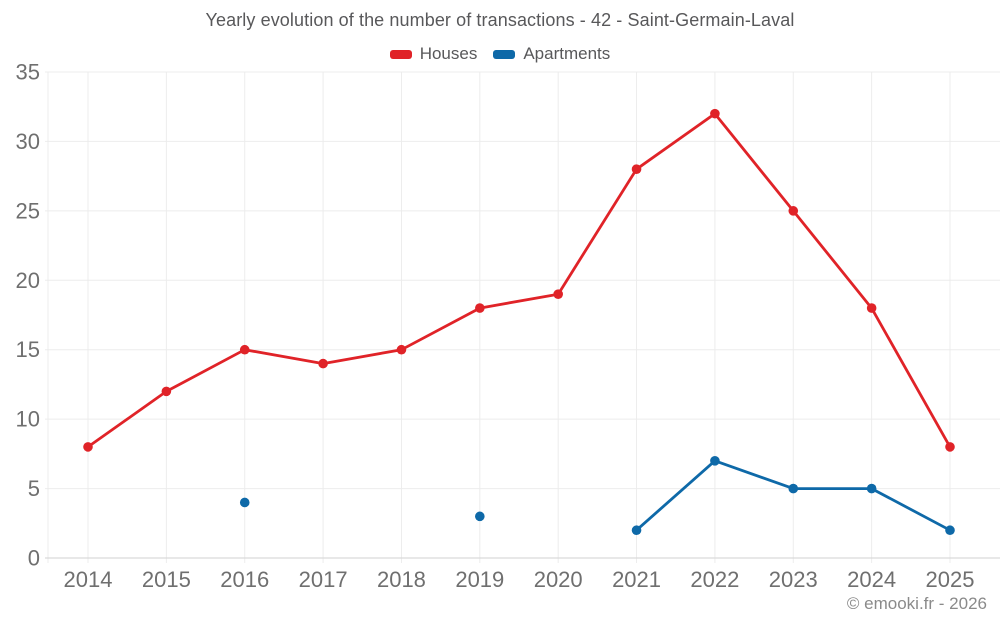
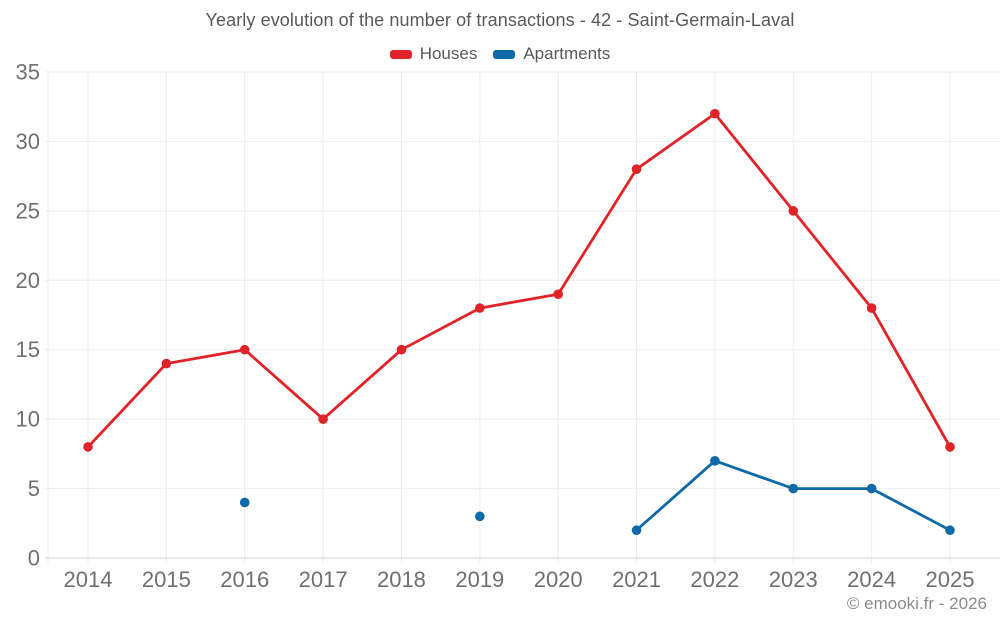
Houses/2015: 12 -> 14
Houses/2017: 14 -> 10
